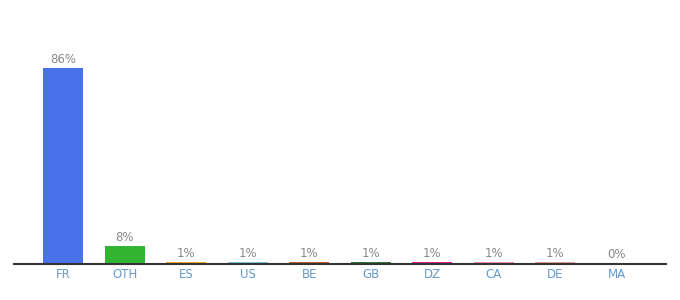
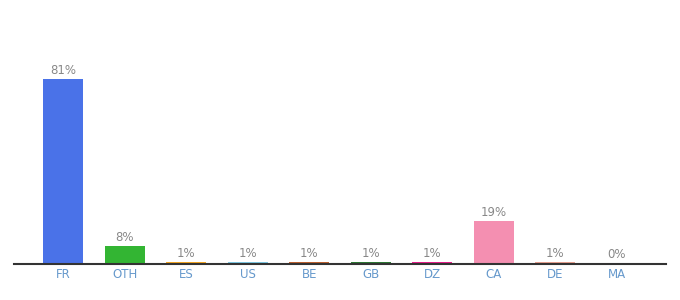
FR: 86% -> 81%
CA: 1% -> 19%
